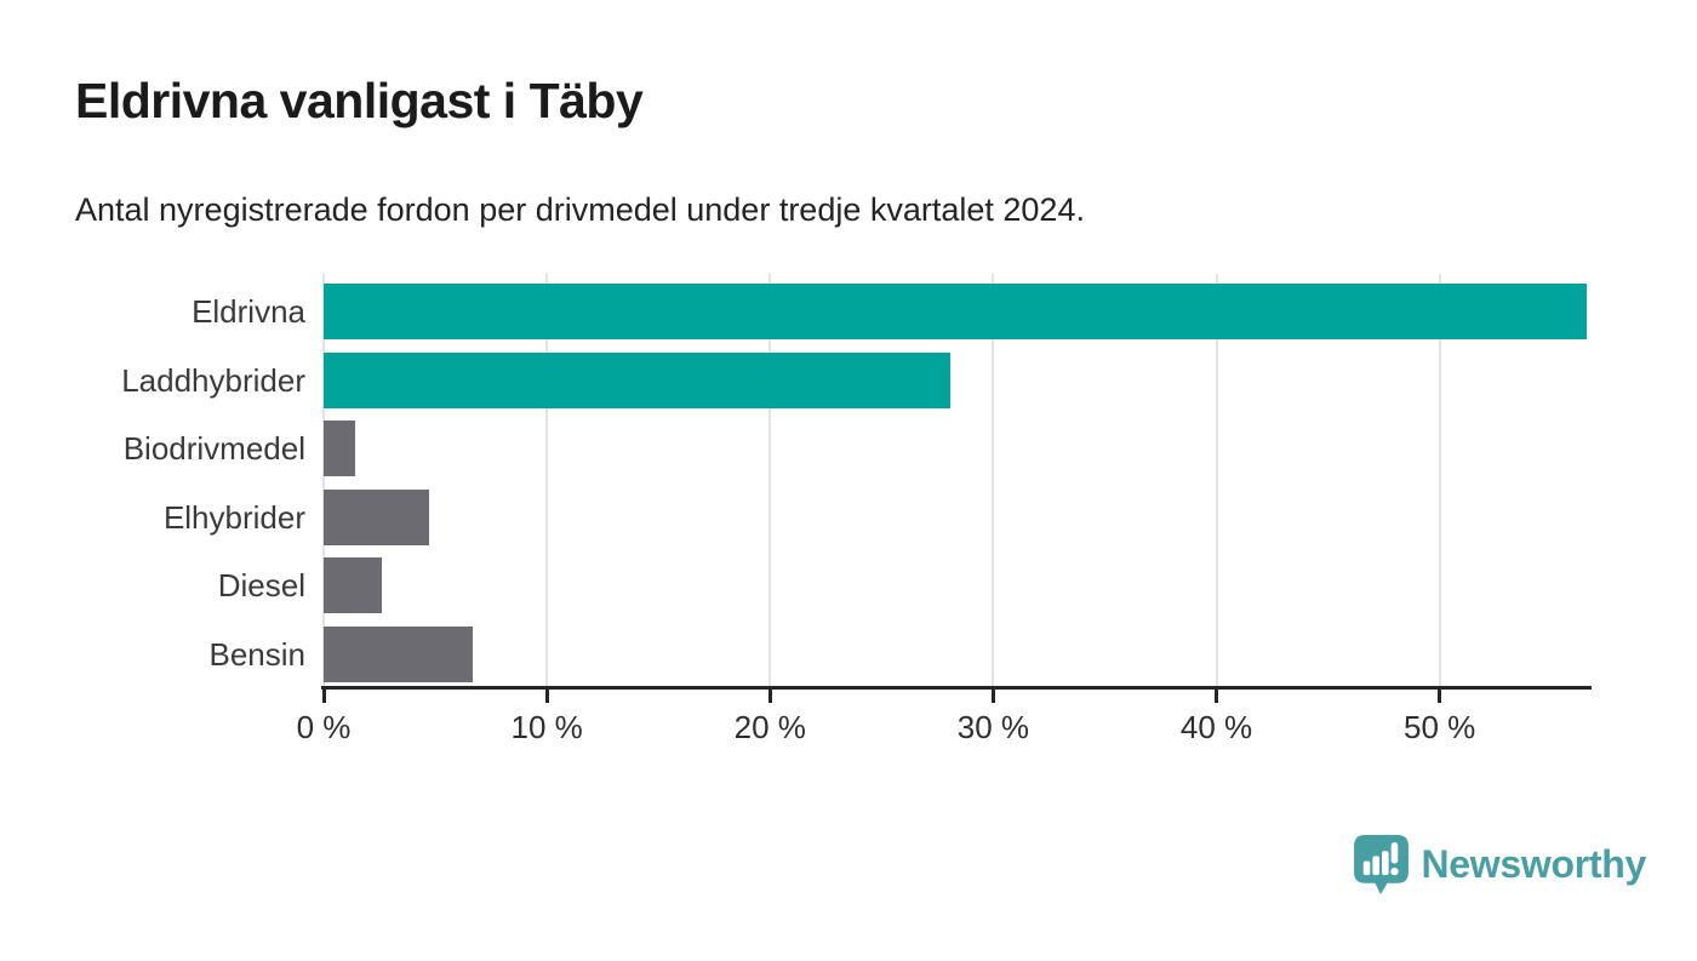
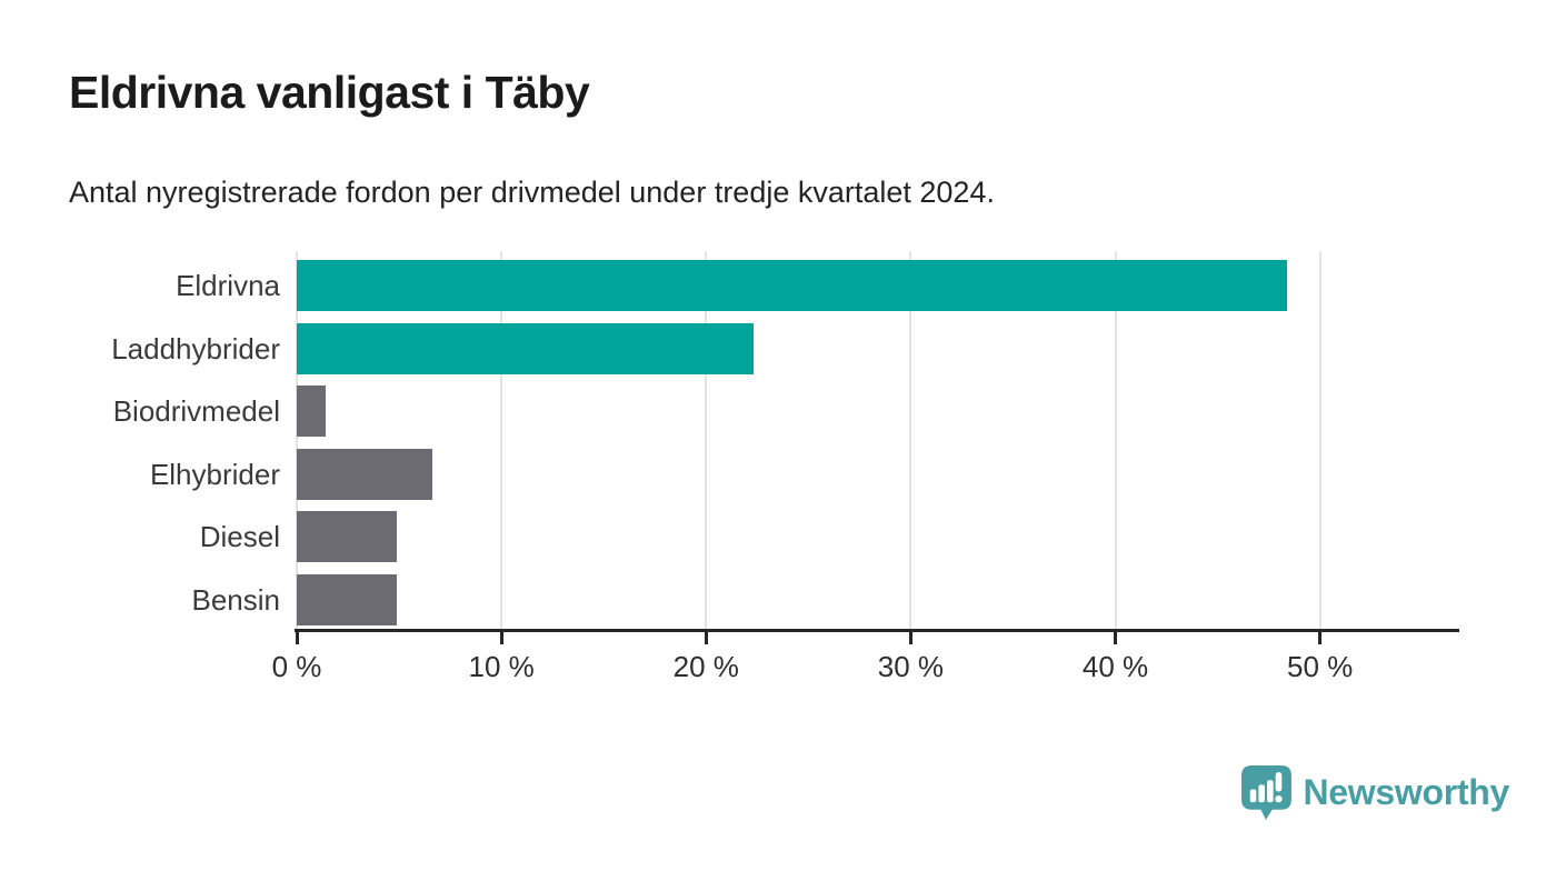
Eldrivna: 56.6% -> 48.4%
Laddhybrider: 28.1% -> 22.3%
Elhybrider: 4.7% -> 6.6%
Diesel: 2.6% -> 4.9%
Bensin: 6.7% -> 4.9%
